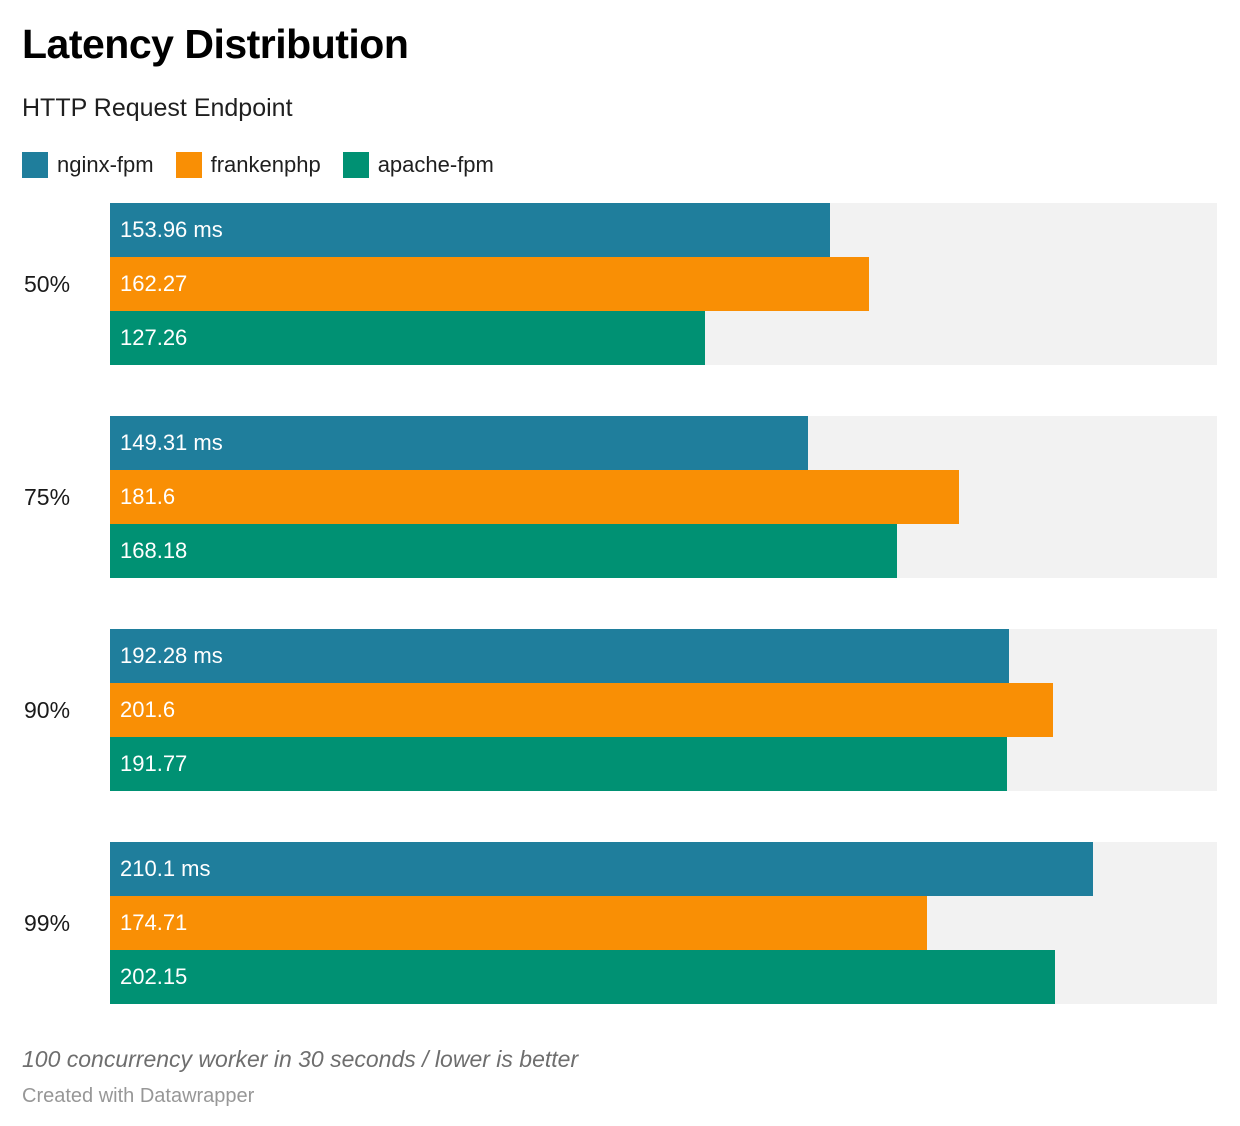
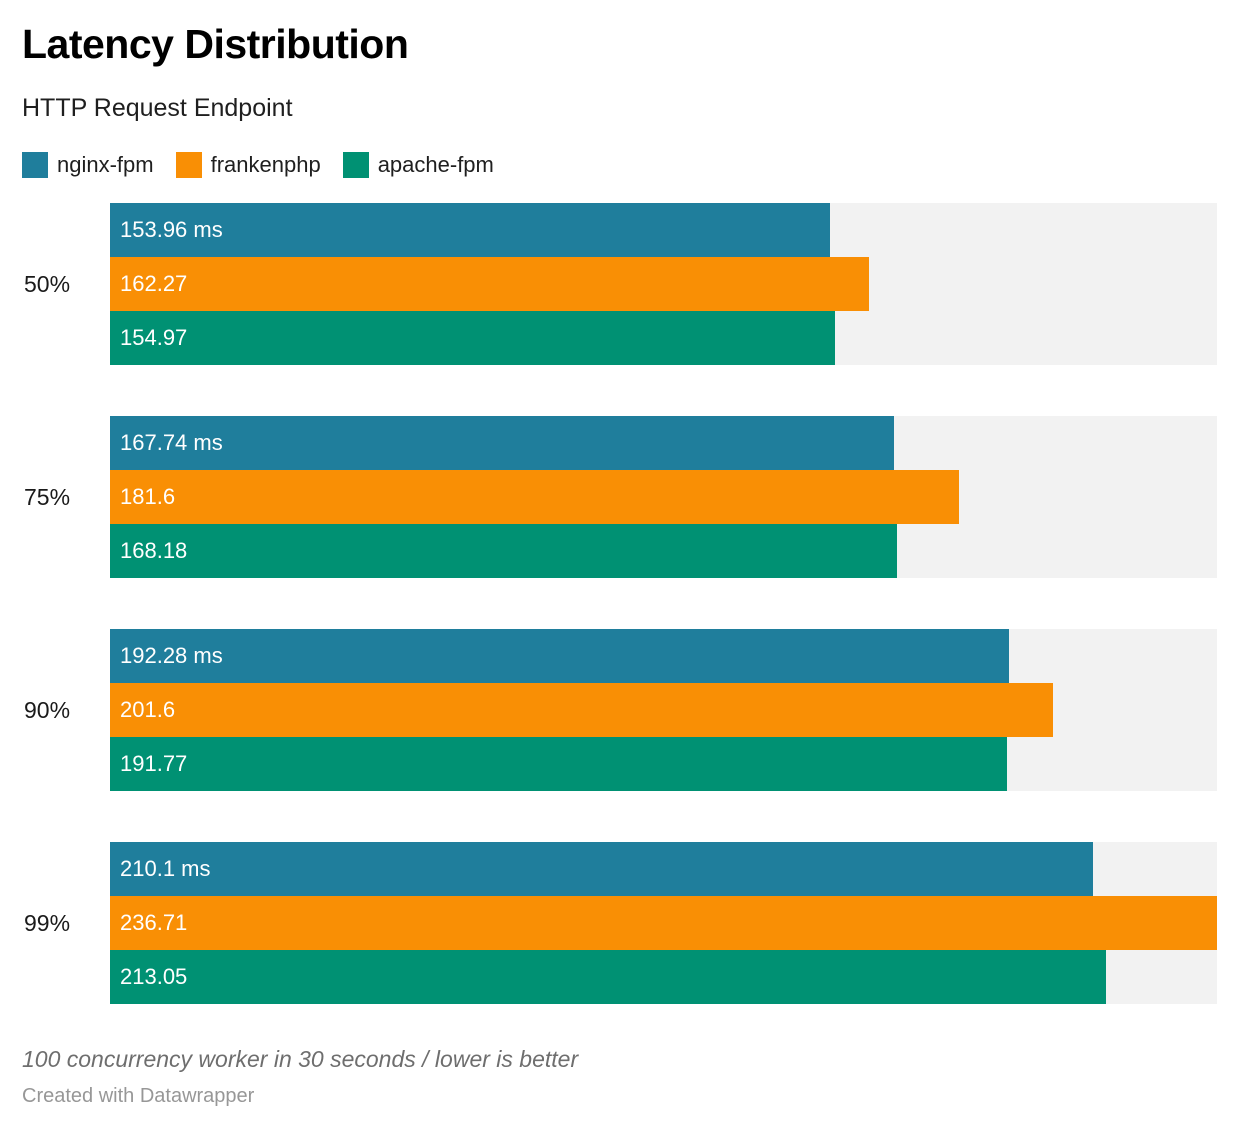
apache-fpm/50%: 127.26 -> 154.97
nginx-fpm/75%: 149.31 -> 167.74
frankenphp/99%: 174.71 -> 236.71
apache-fpm/99%: 202.15 -> 213.05
